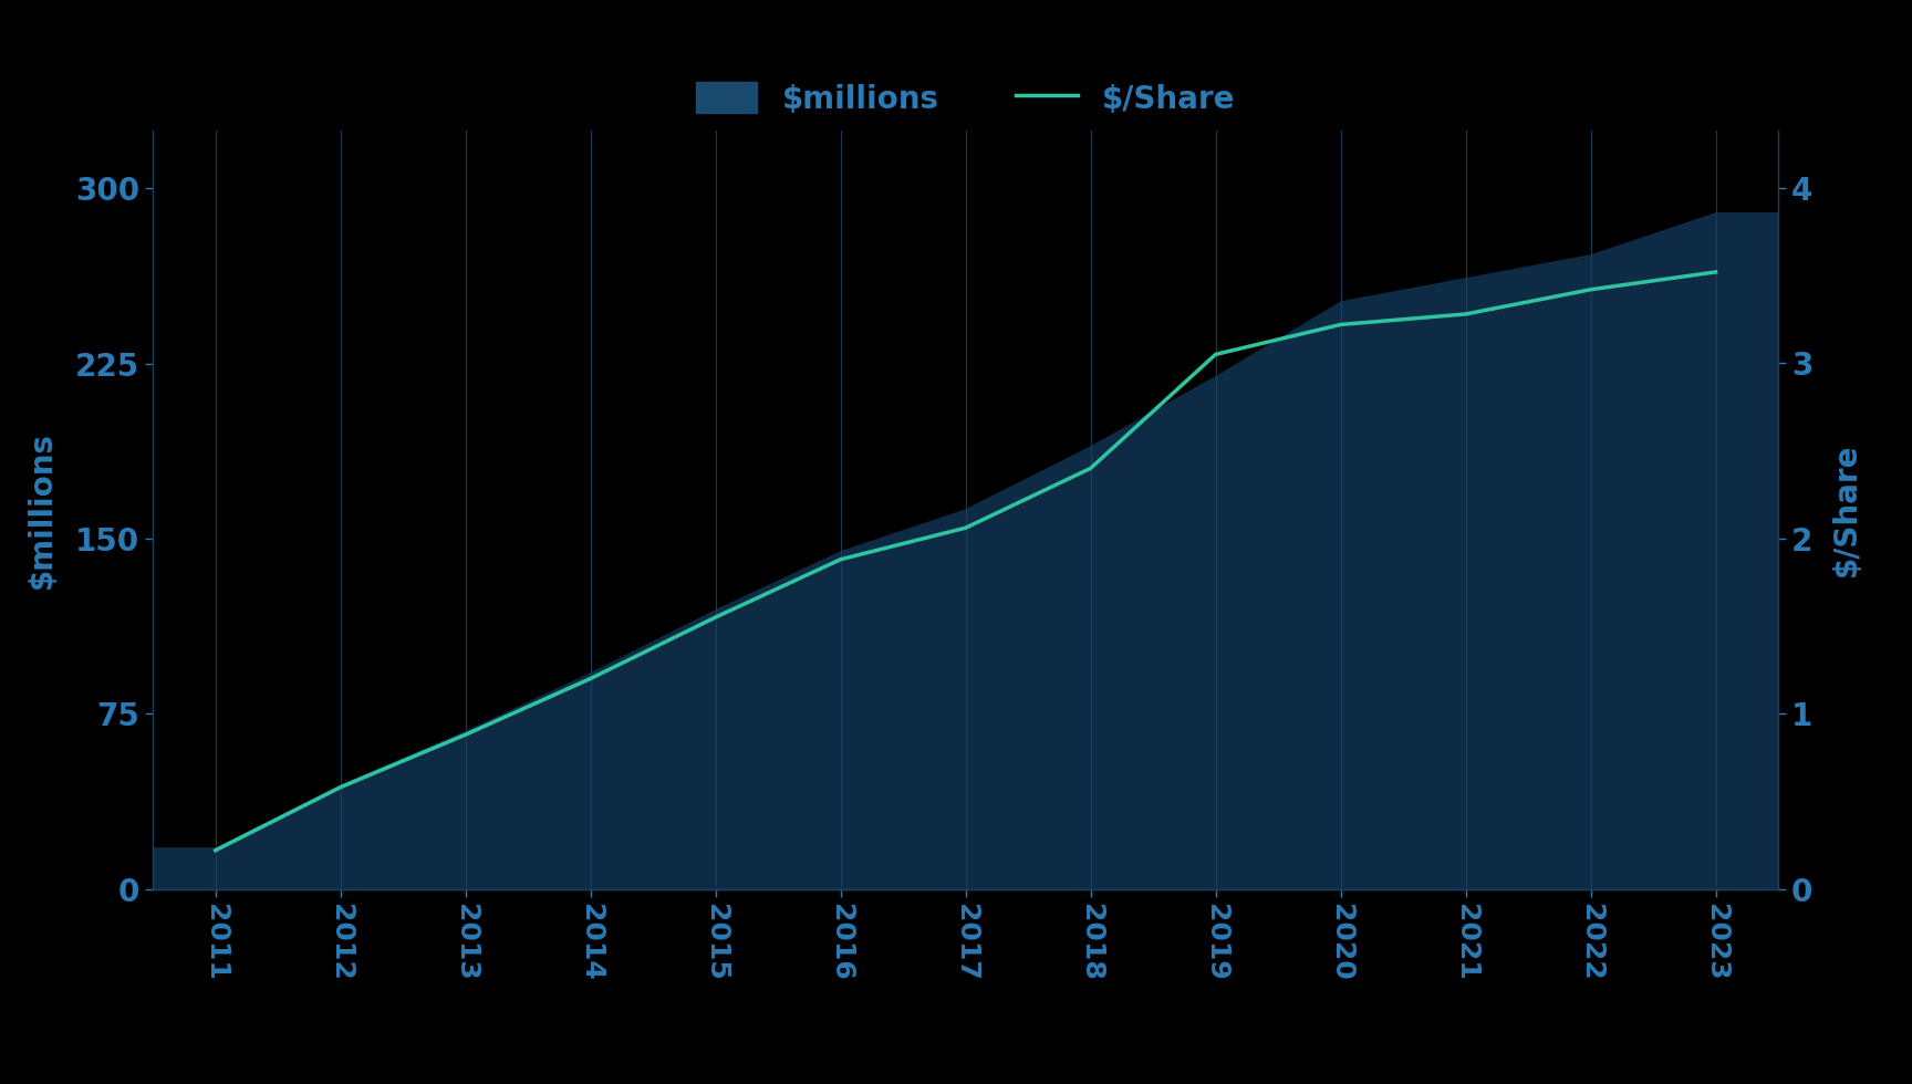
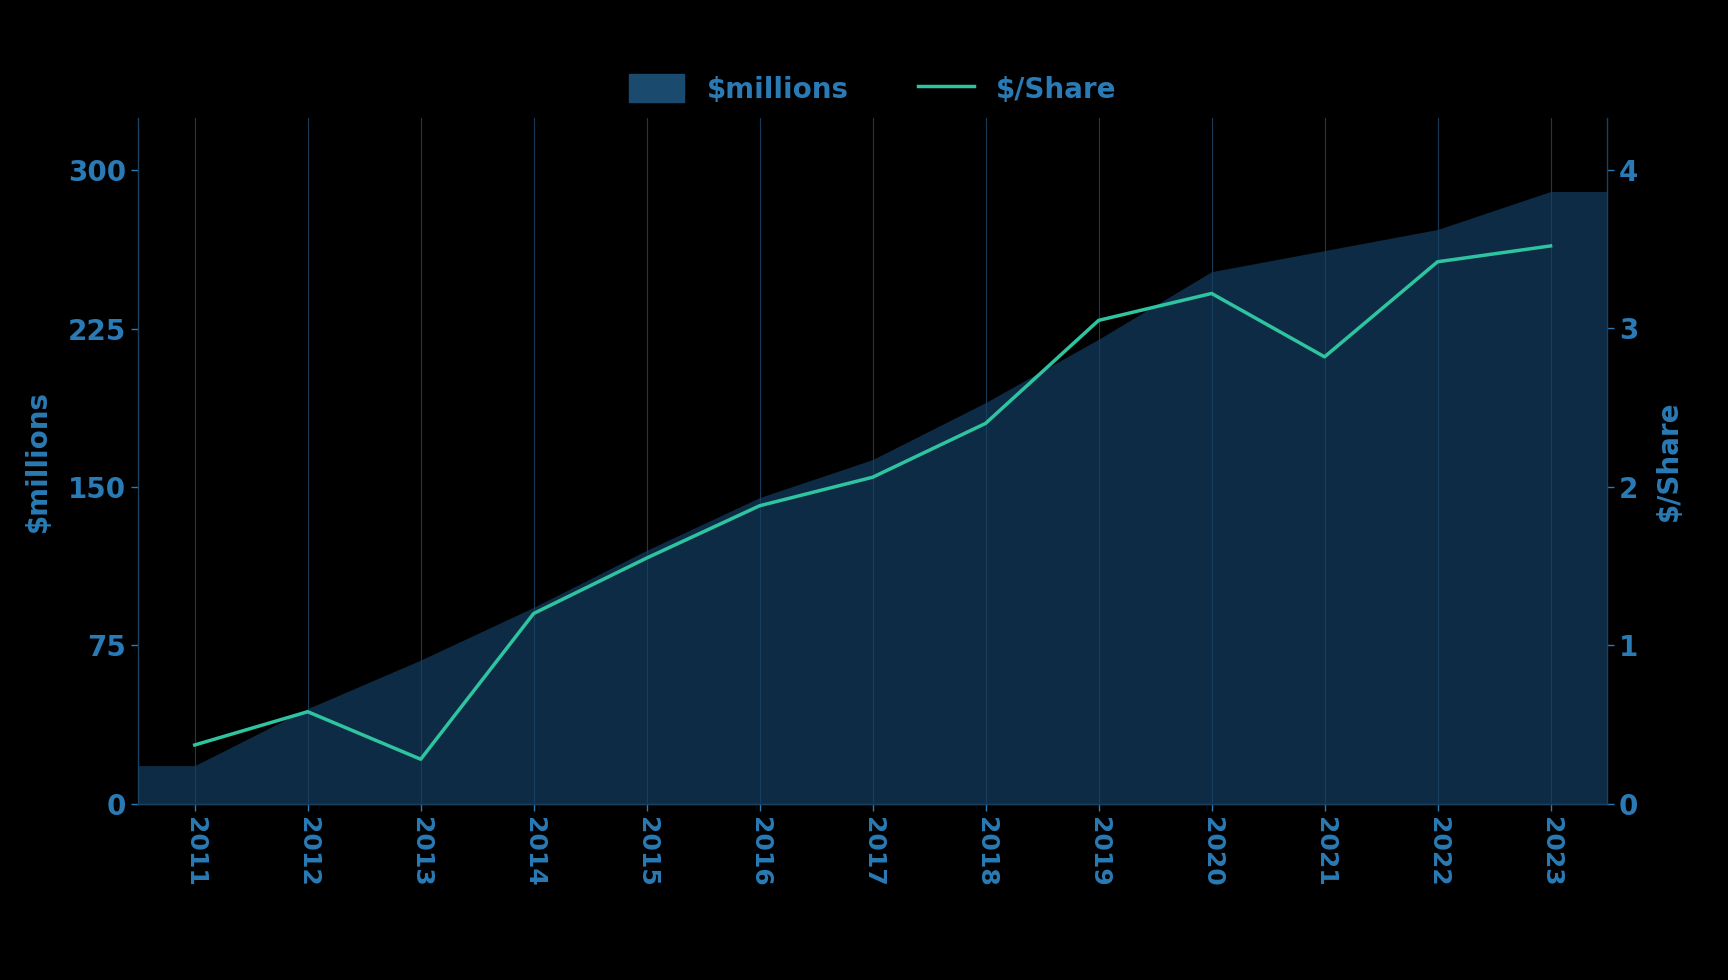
$/Share/2011: 0.22 -> 0.37
$/Share/2013: 0.88 -> 0.28
$/Share/2021: 3.28 -> 2.82
